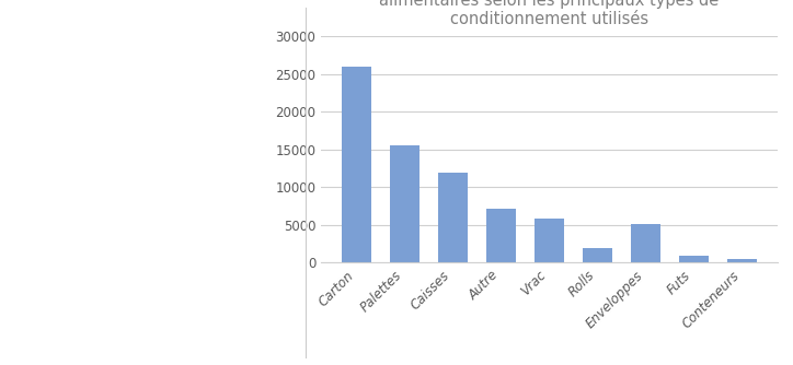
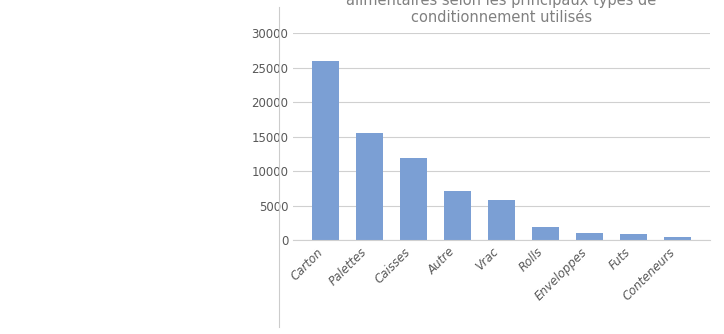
Enveloppes: 5200 -> 1100
